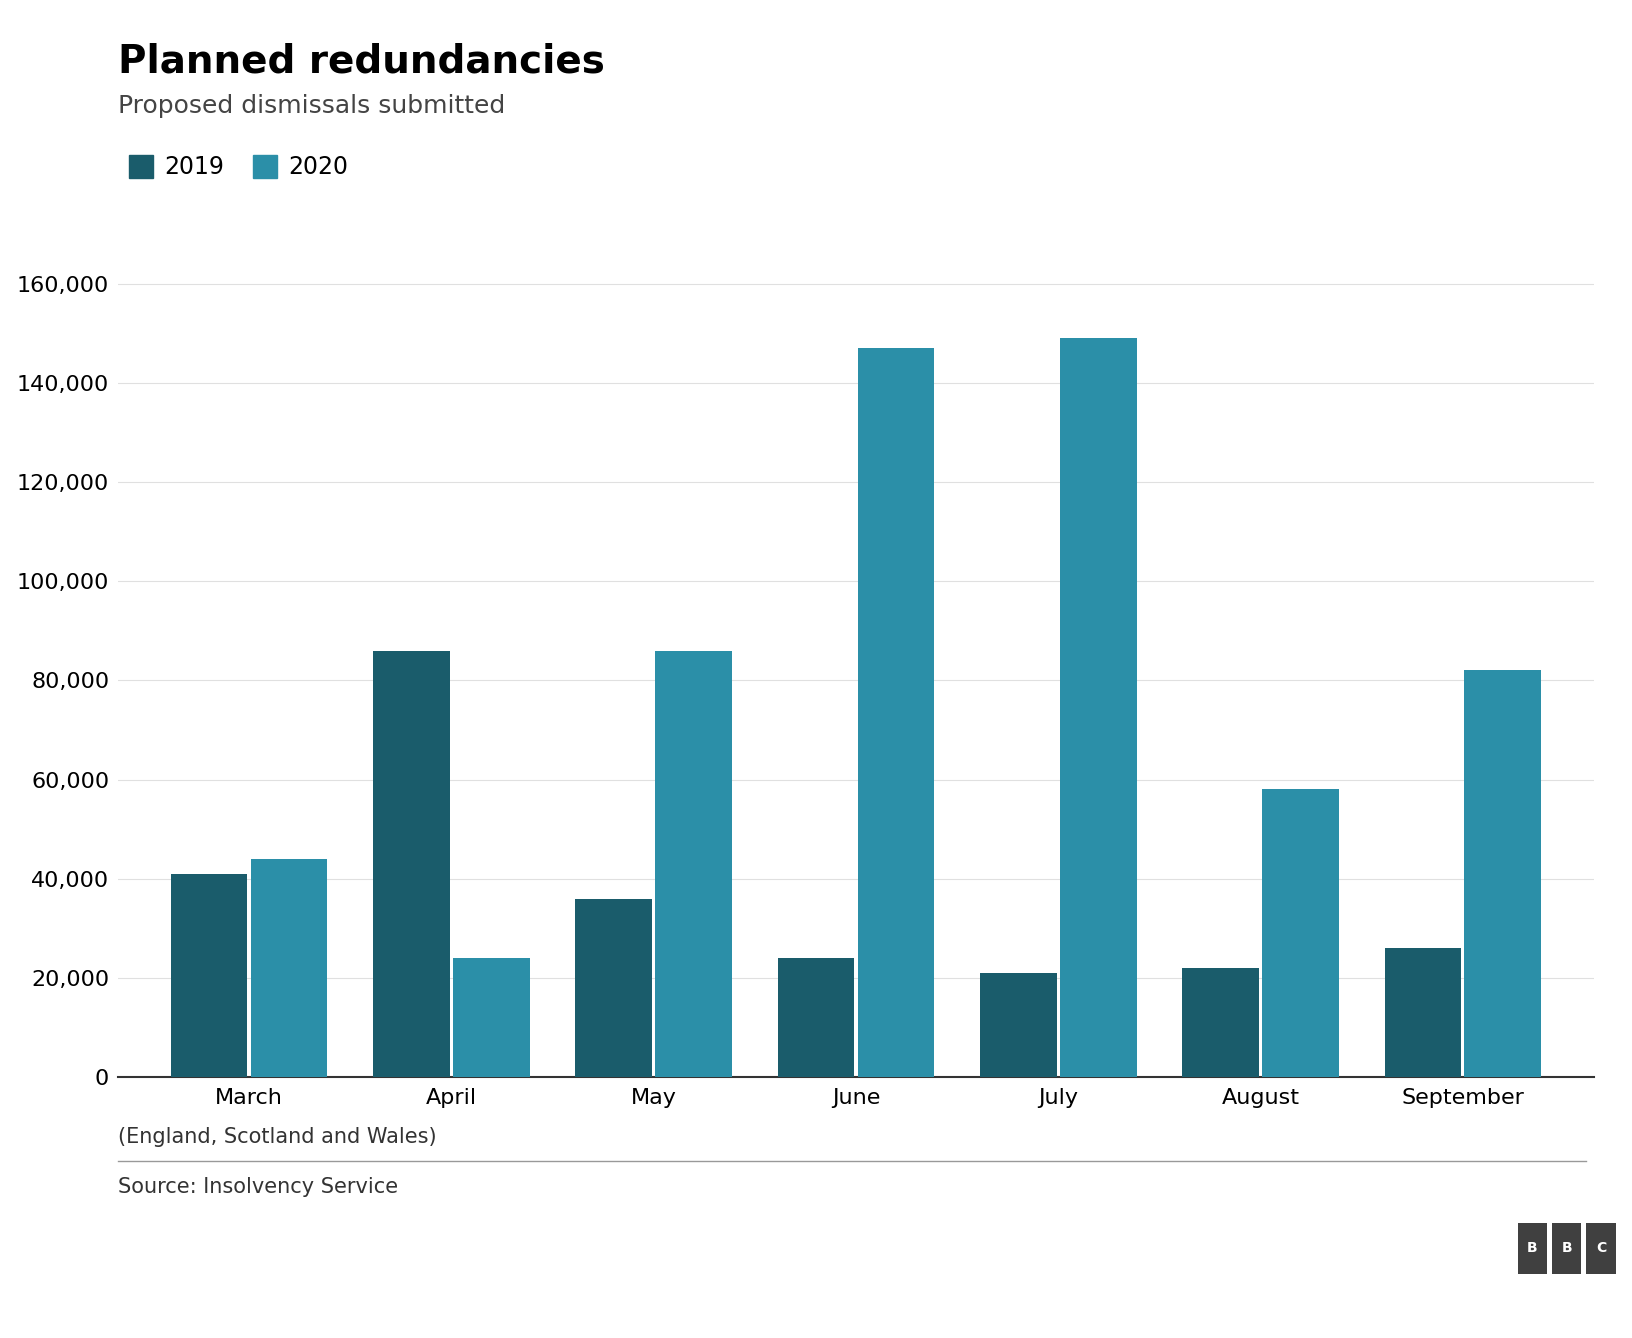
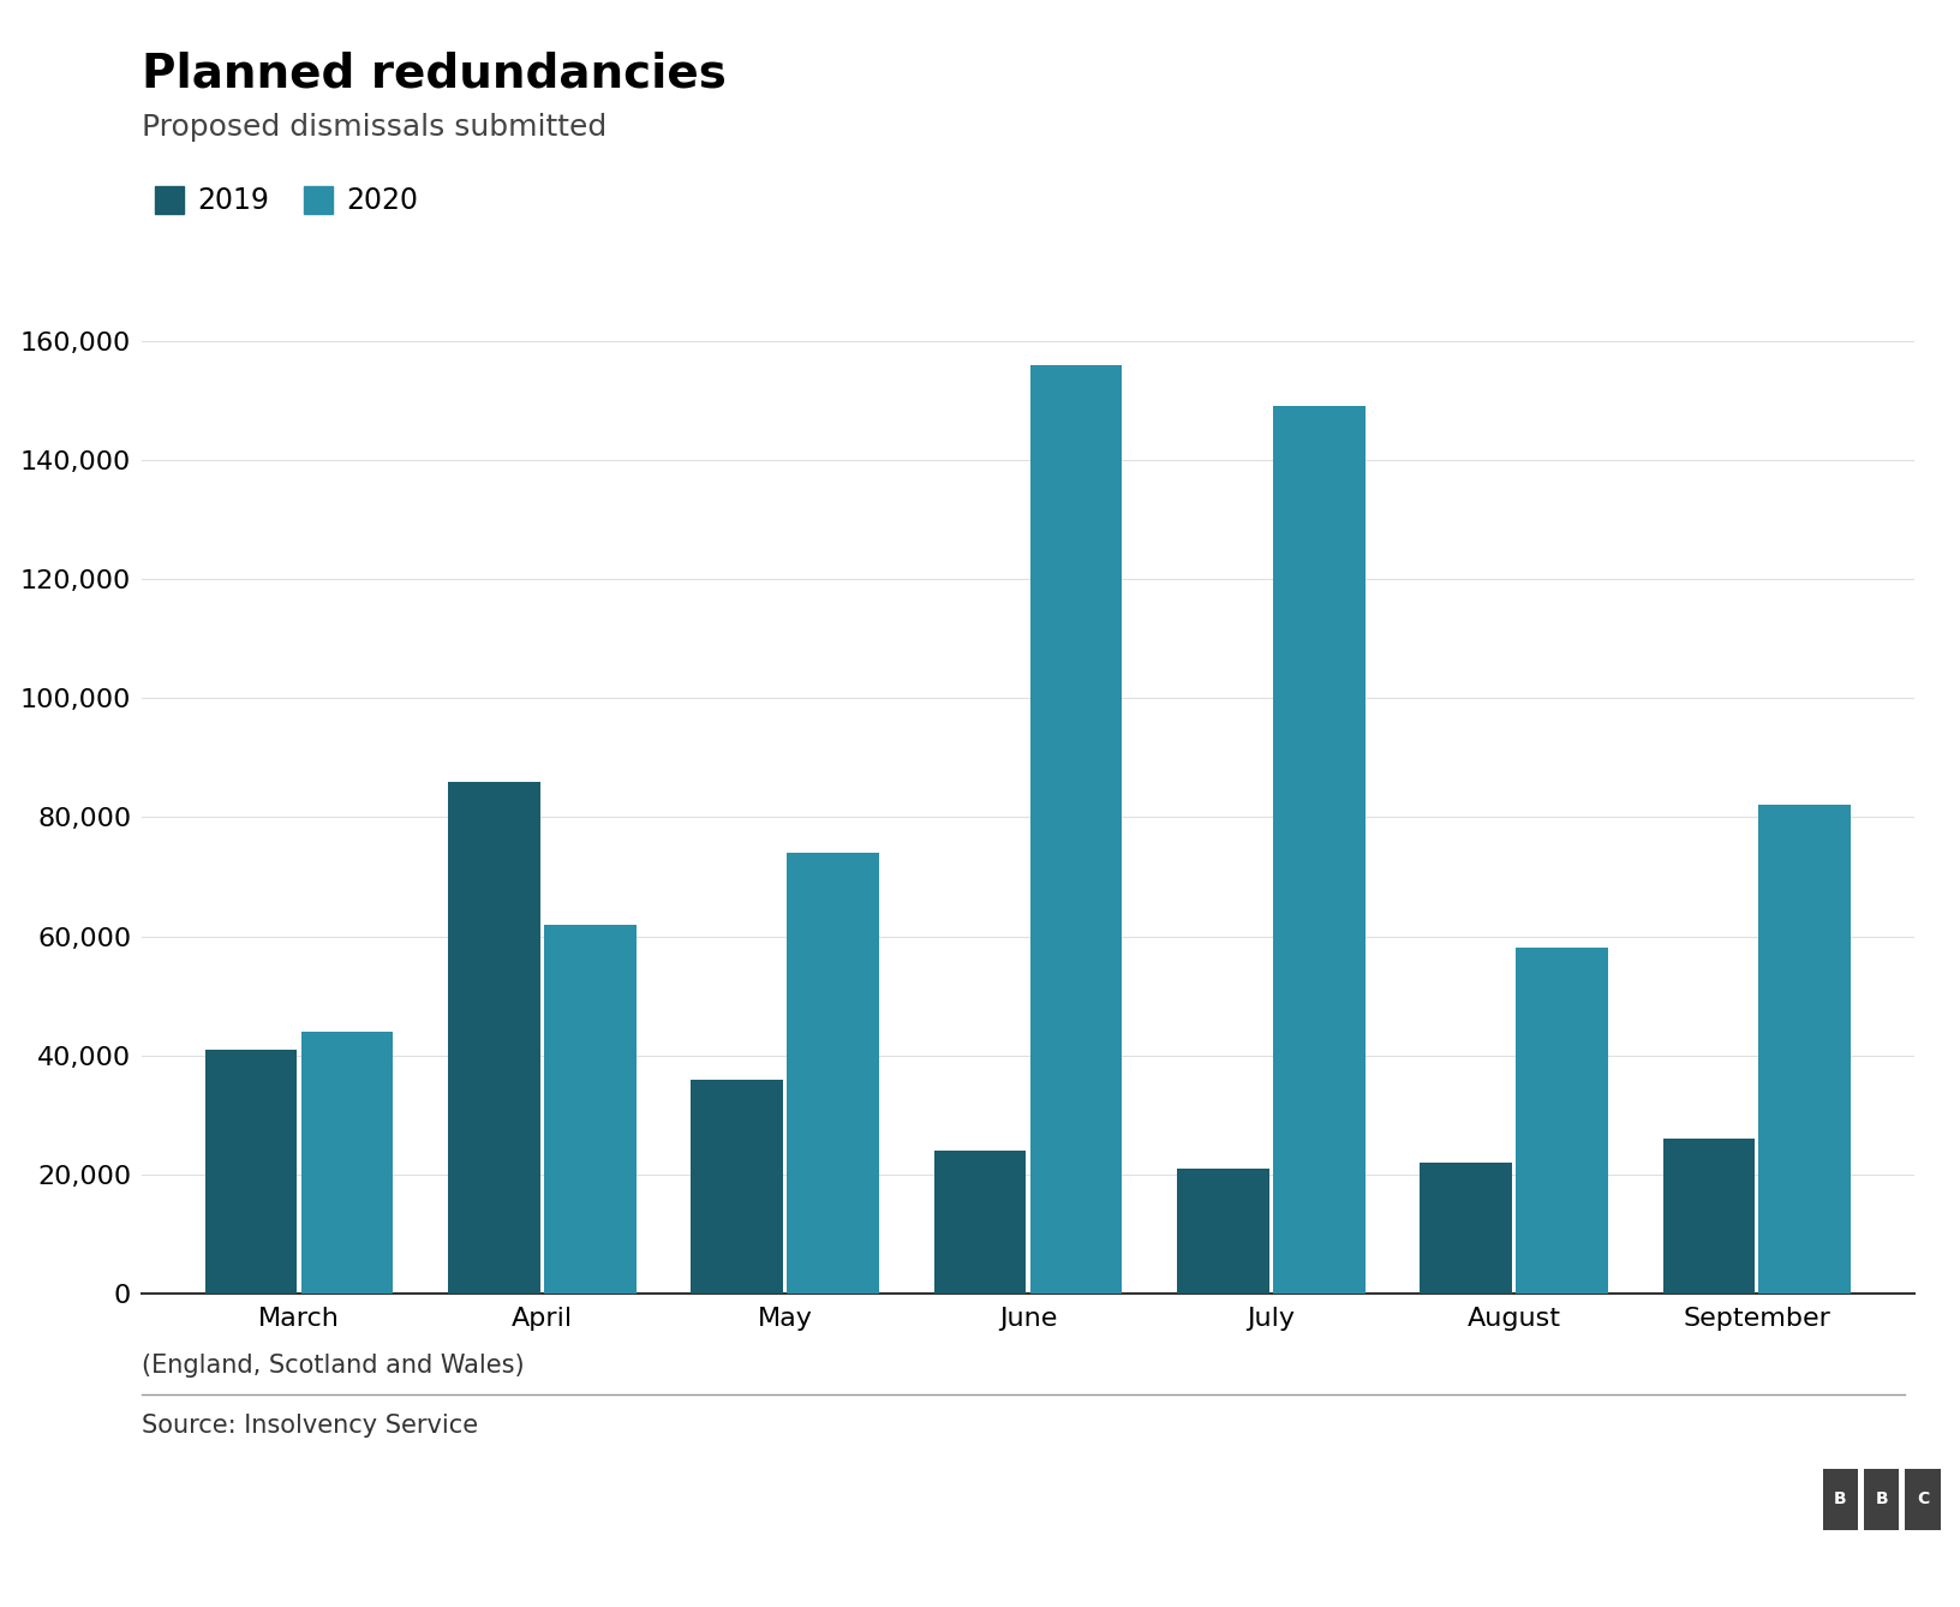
2020/April: 24,000 -> 62,000
2020/May: 86,000 -> 74,000
2020/June: 147,000 -> 156,000
